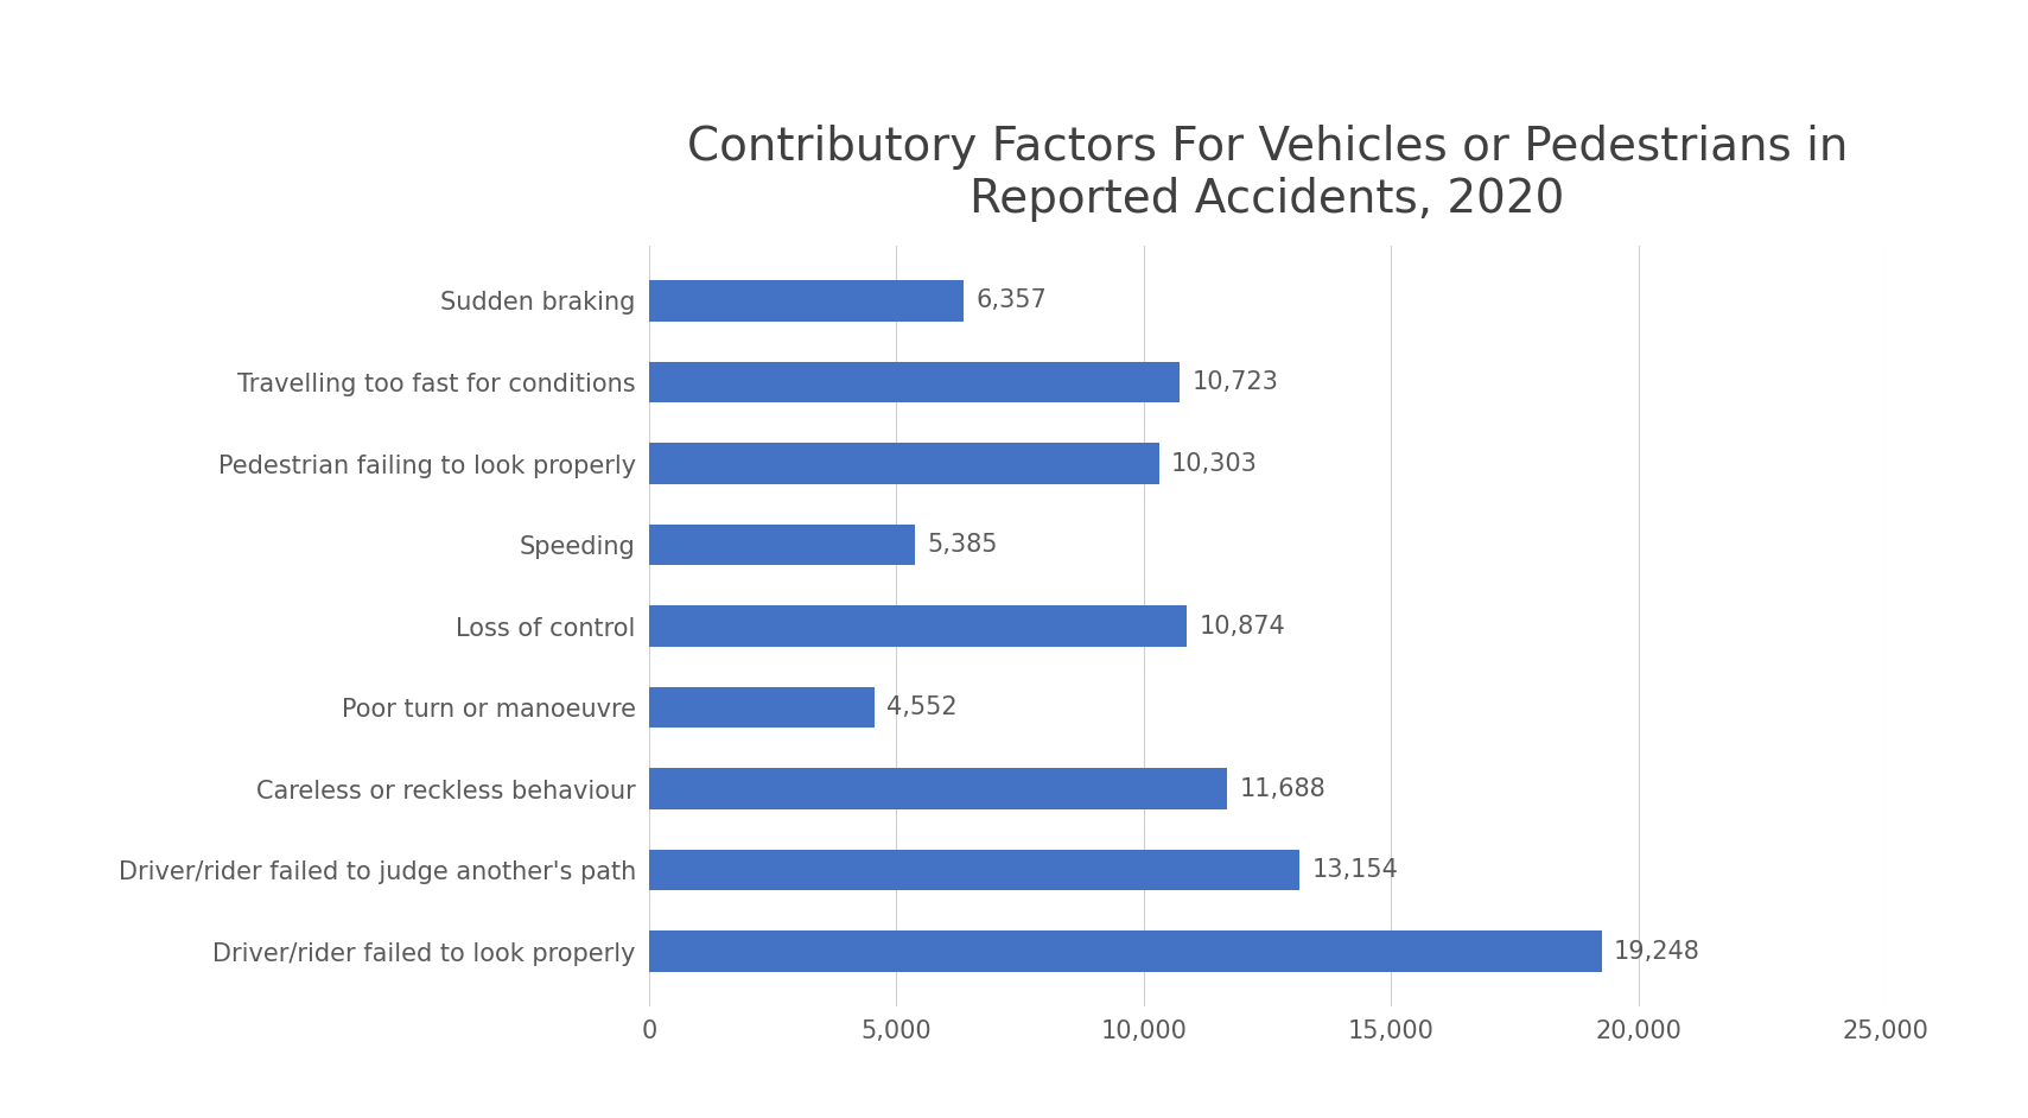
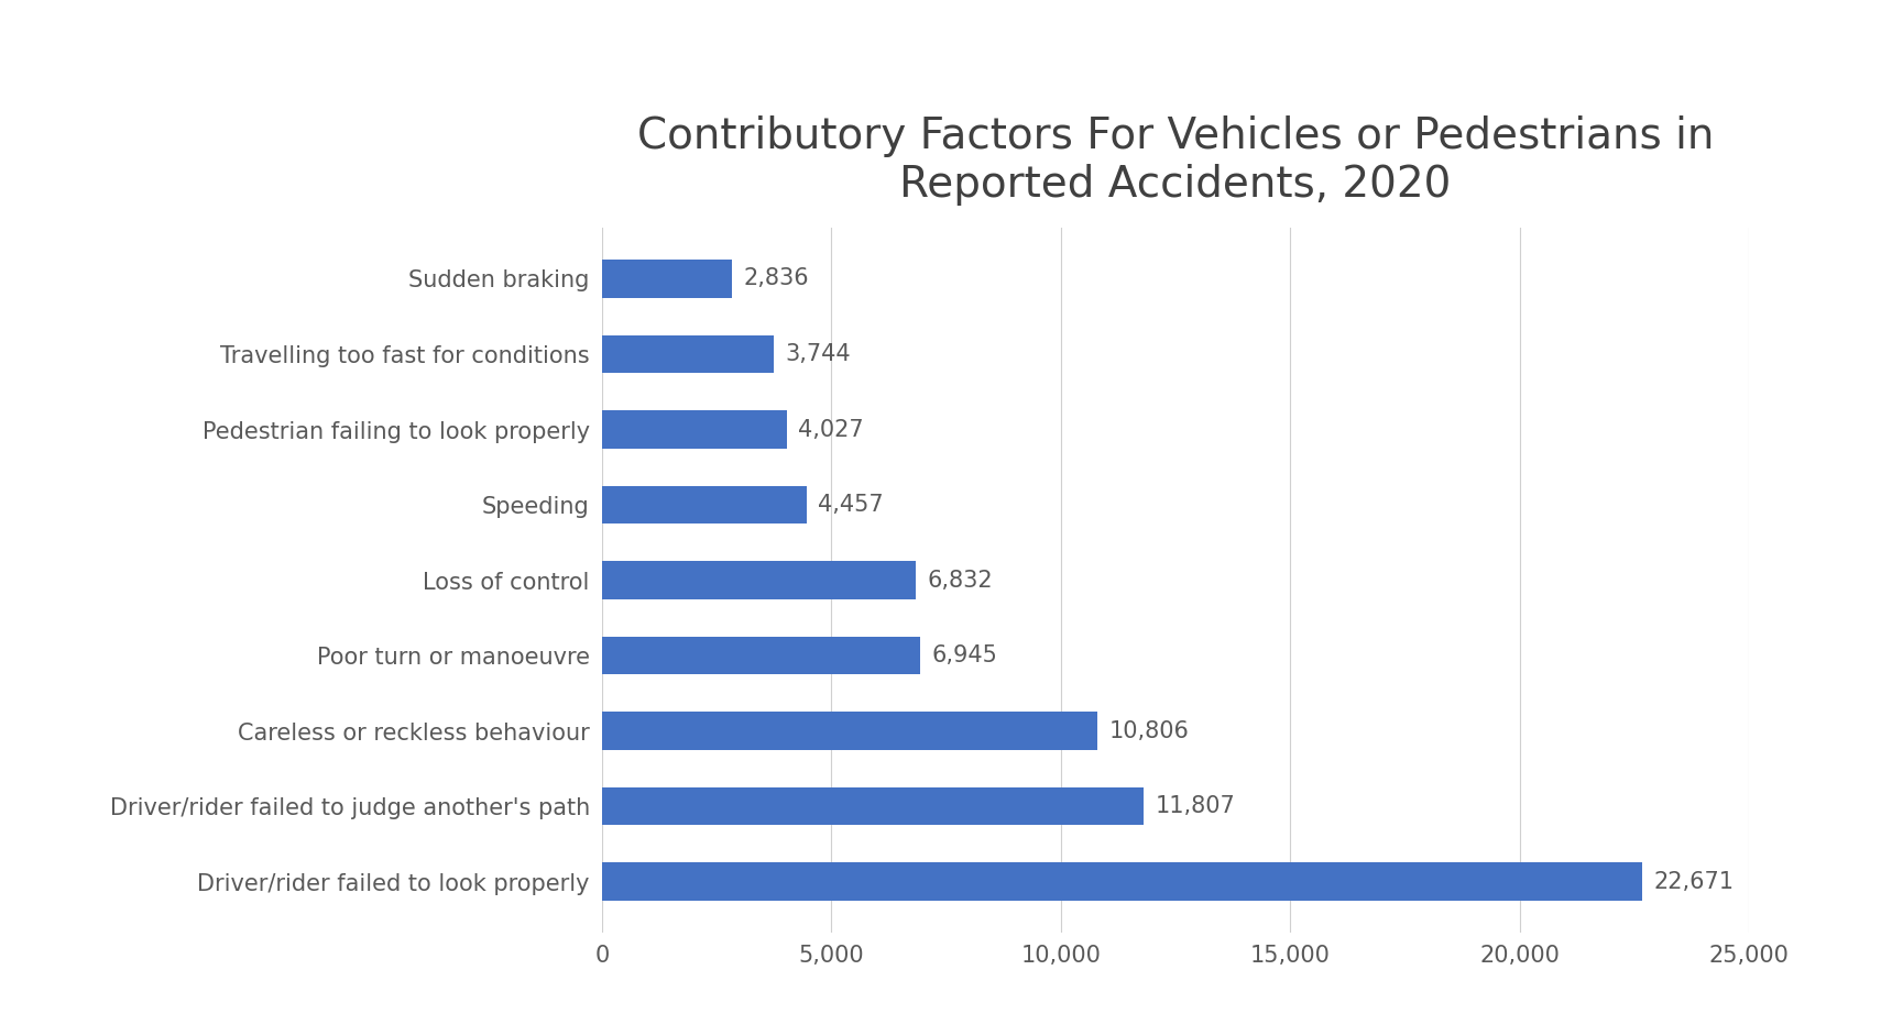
Sudden braking: 6,357 -> 2,836
Travelling too fast for conditions: 10,723 -> 3,744
Pedestrian failing to look properly: 10,303 -> 4,027
Speeding: 5,385 -> 4,457
Loss of control: 10,874 -> 6,832
Poor turn or manoeuvre: 4,552 -> 6,945
Careless or reckless behaviour: 11,688 -> 10,806
Driver/rider failed to judge another's path: 13,154 -> 11,807
Driver/rider failed to look properly: 19,248 -> 22,671
